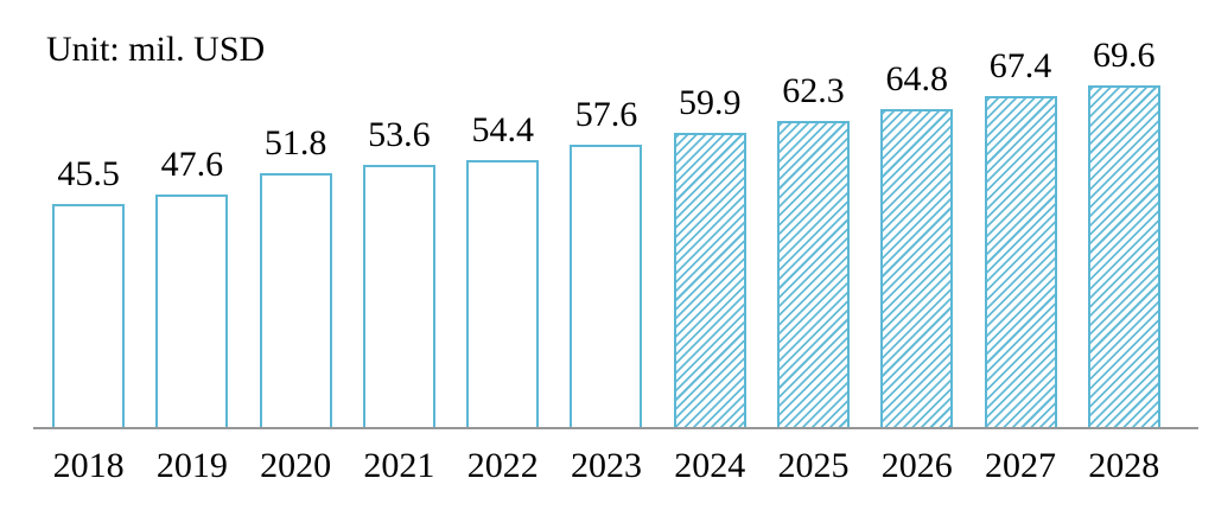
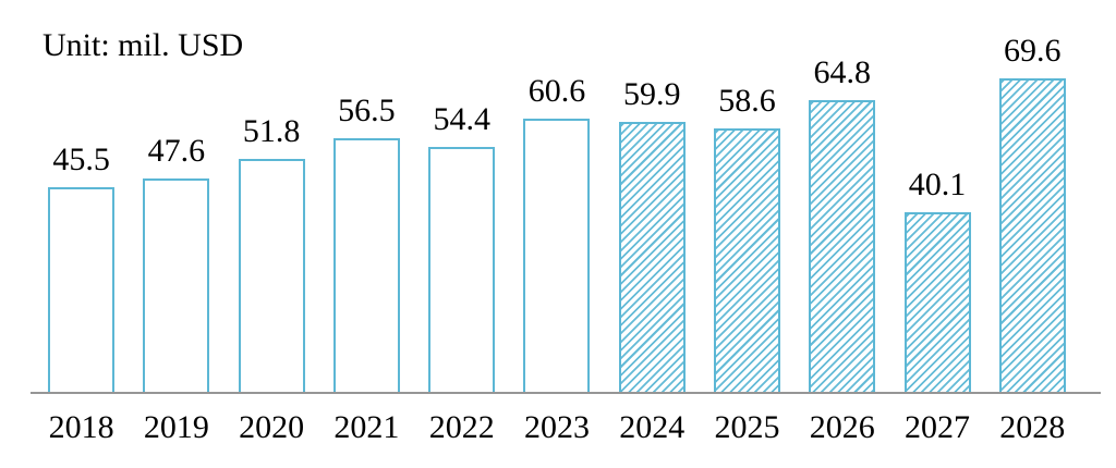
2021: 53.6 -> 56.5
2023: 57.6 -> 60.6
2025: 62.3 -> 58.6
2027: 67.4 -> 40.1
